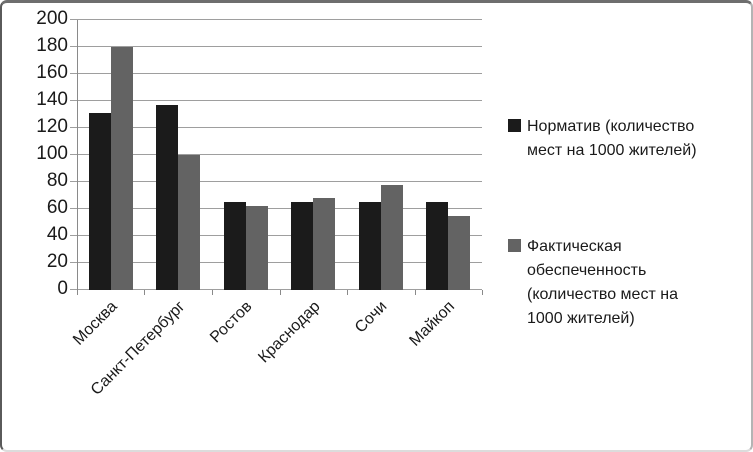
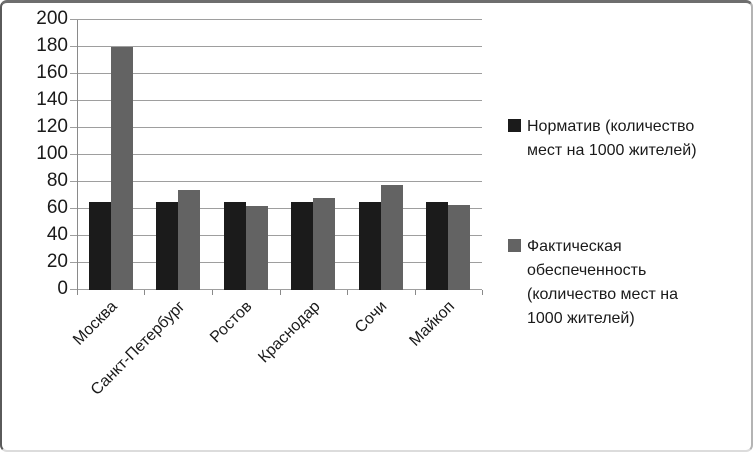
Норматив (количество мест на 1000 жителей)/Москва: 131 -> 65
Норматив (количество мест на 1000 жителей)/Санкт-Петербург: 137 -> 65
Фактическая обеспеченность (количество мест на 1000 жителей)/Санкт-Петербург: 100 -> 74
Фактическая обеспеченность (количество мест на 1000 жителей)/Майкоп: 55 -> 63
